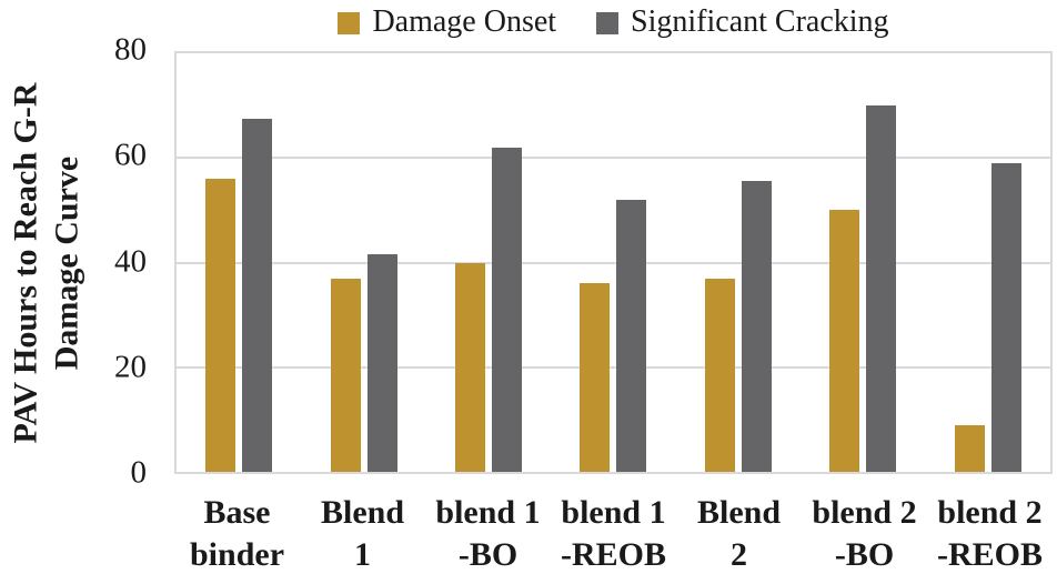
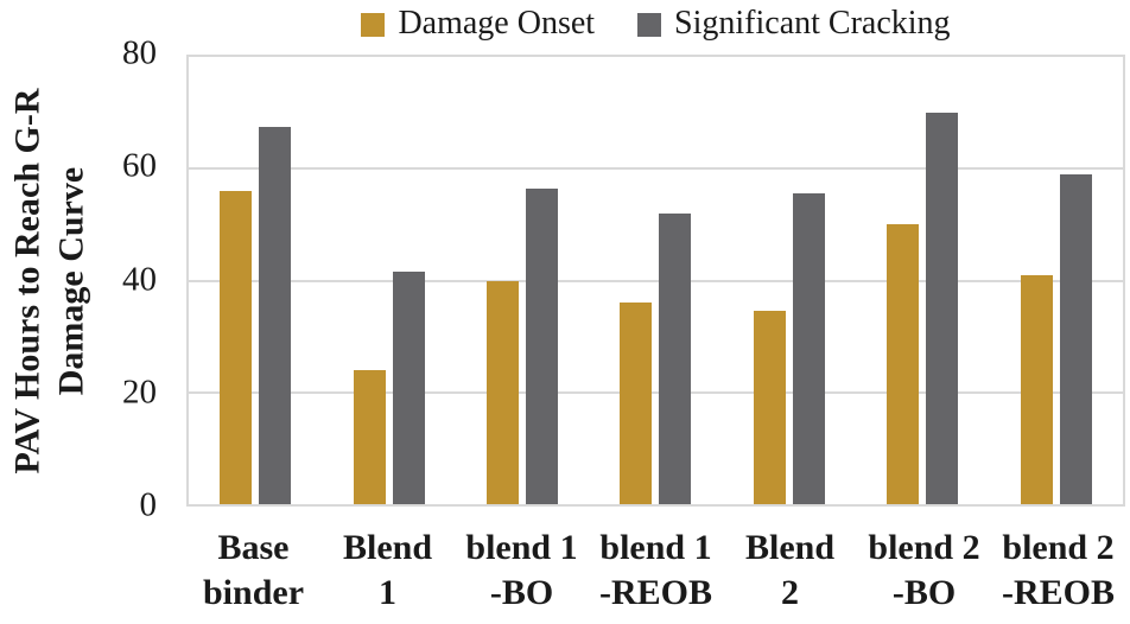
Damage Onset/Blend 1: 37 -> 24
Significant Cracking/blend 1 -BO: 62 -> 56
Damage Onset/Blend 2: 37 -> 34
Damage Onset/blend 2 -REOB: 9 -> 41
